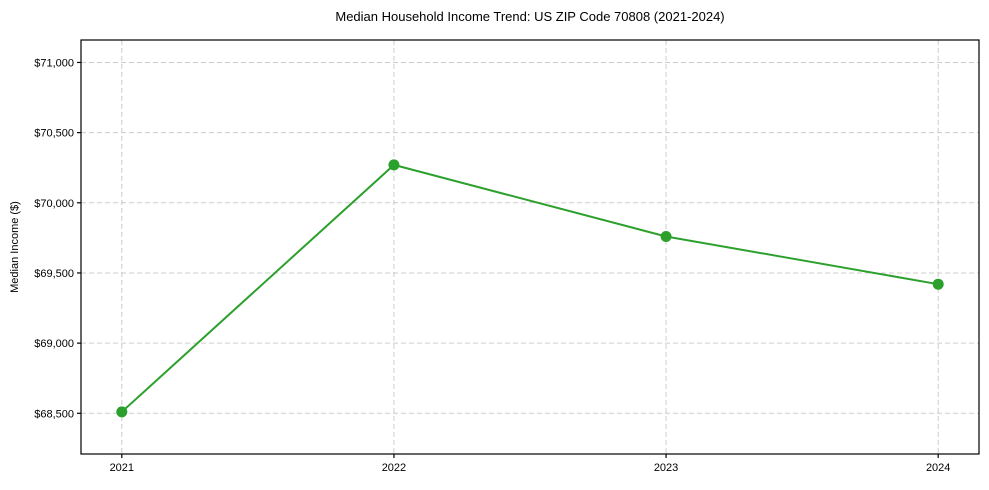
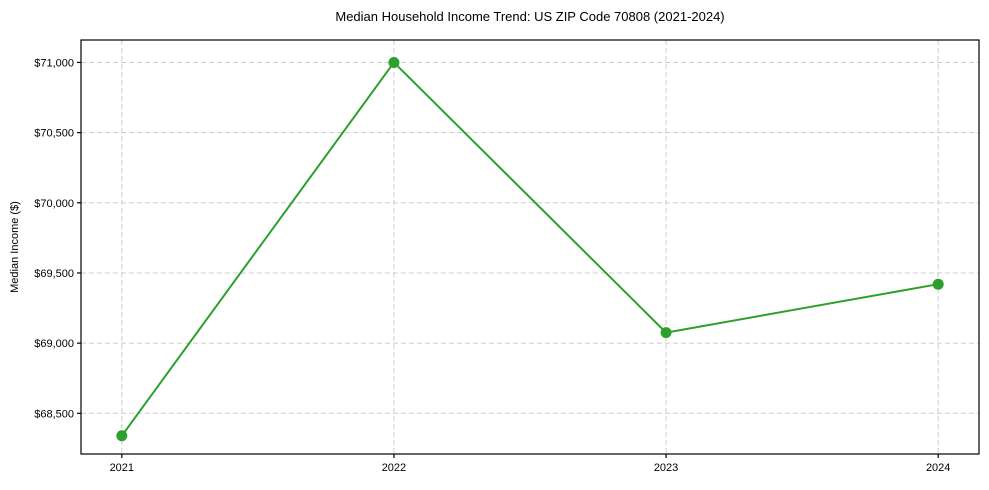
2021: $68510 -> $68340
2022: $70270 -> $71000
2023: $69760 -> $69080
